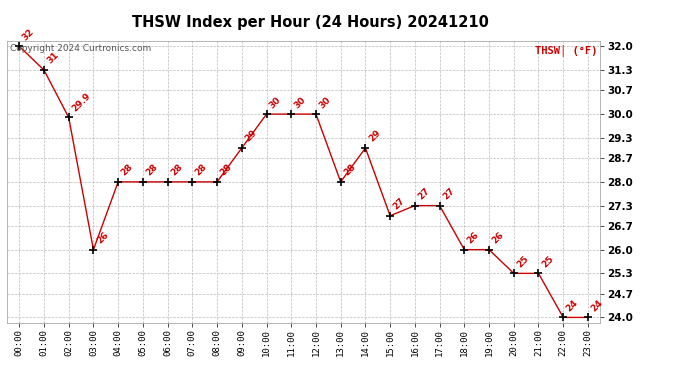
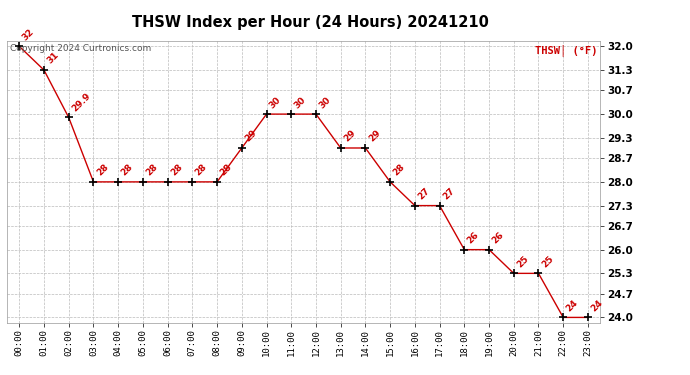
03:00: 26 -> 28
13:00: 28 -> 29
15:00: 27 -> 28
